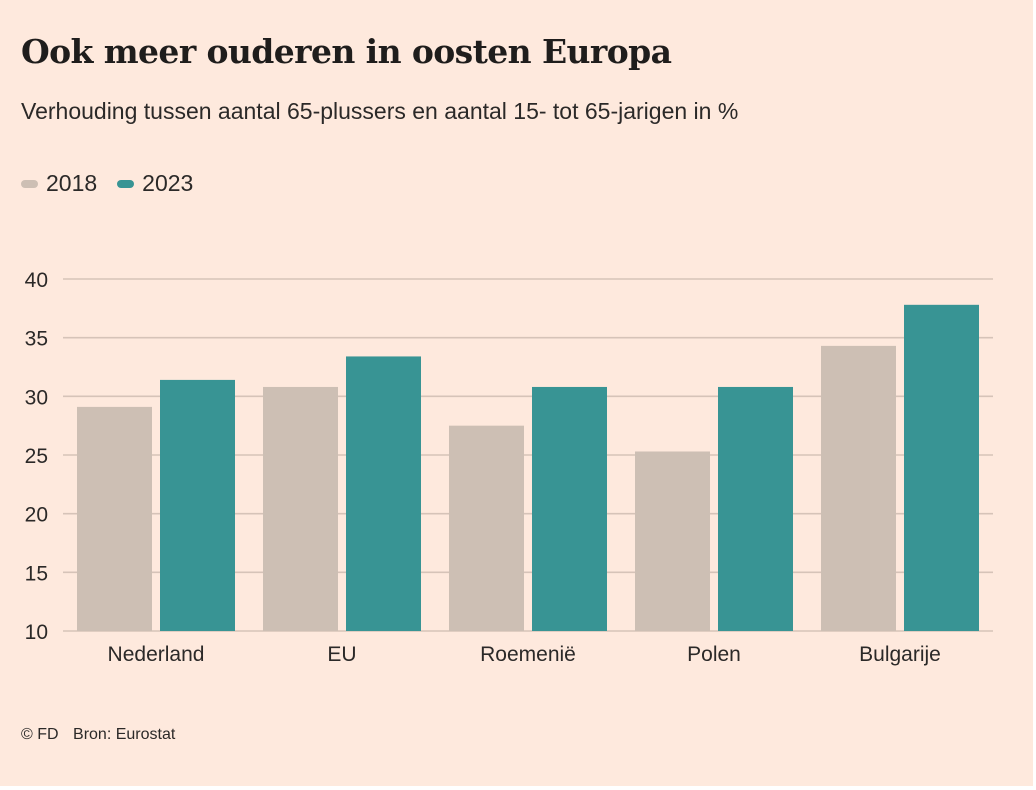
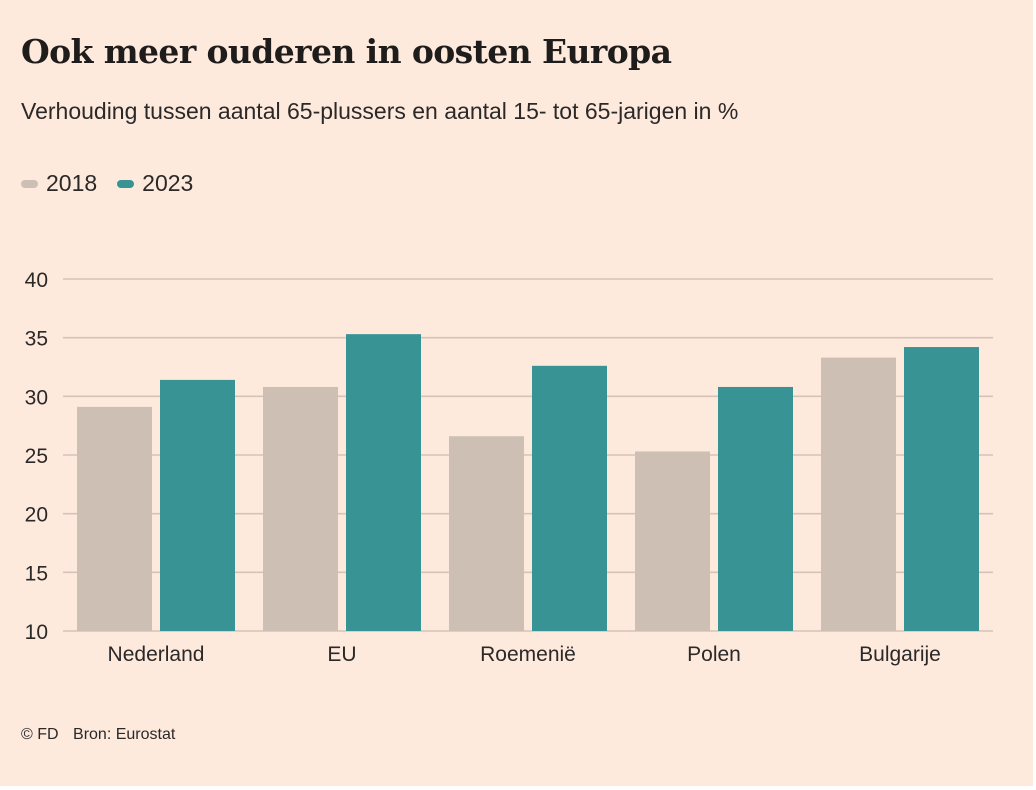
2023/EU: 33.4 -> 35.3
2018/Roemenië: 27.5 -> 26.6
2023/Roemenië: 30.8 -> 32.6
2018/Bulgarije: 34.3 -> 33.3
2023/Bulgarije: 37.8 -> 34.2
